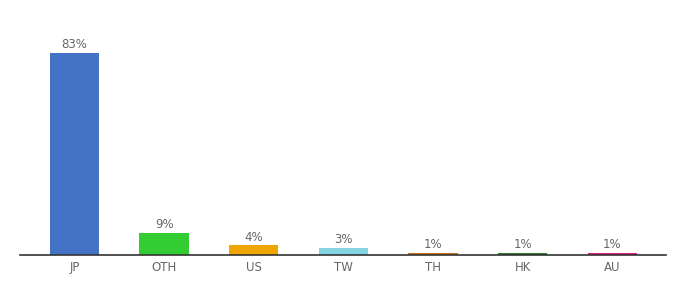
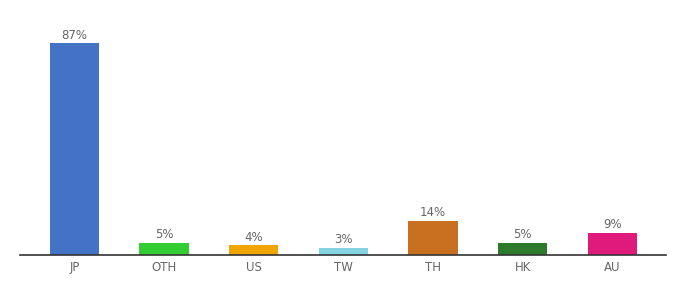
JP: 83% -> 87%
OTH: 9% -> 5%
TH: 1% -> 14%
HK: 1% -> 5%
AU: 1% -> 9%
